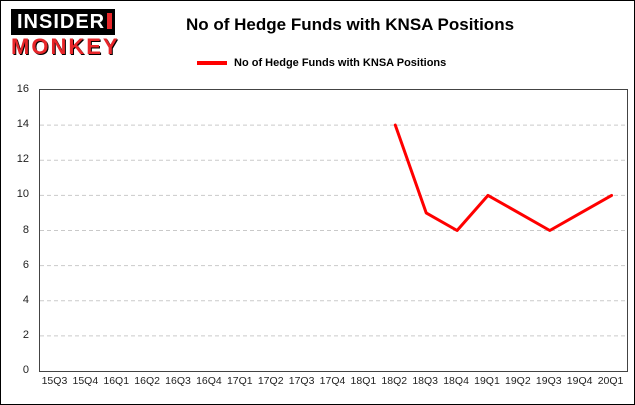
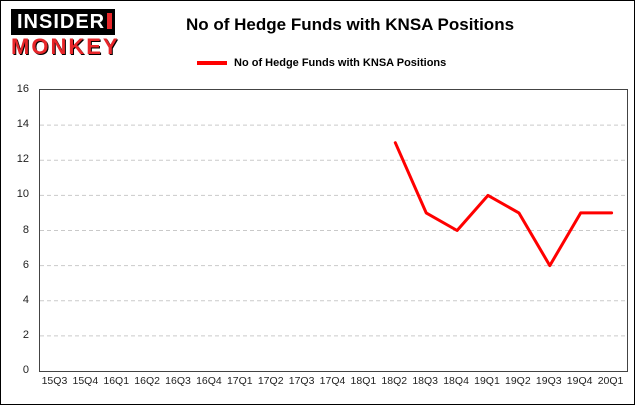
18Q2: 14 -> 13
19Q3: 8 -> 6
20Q1: 10 -> 9
